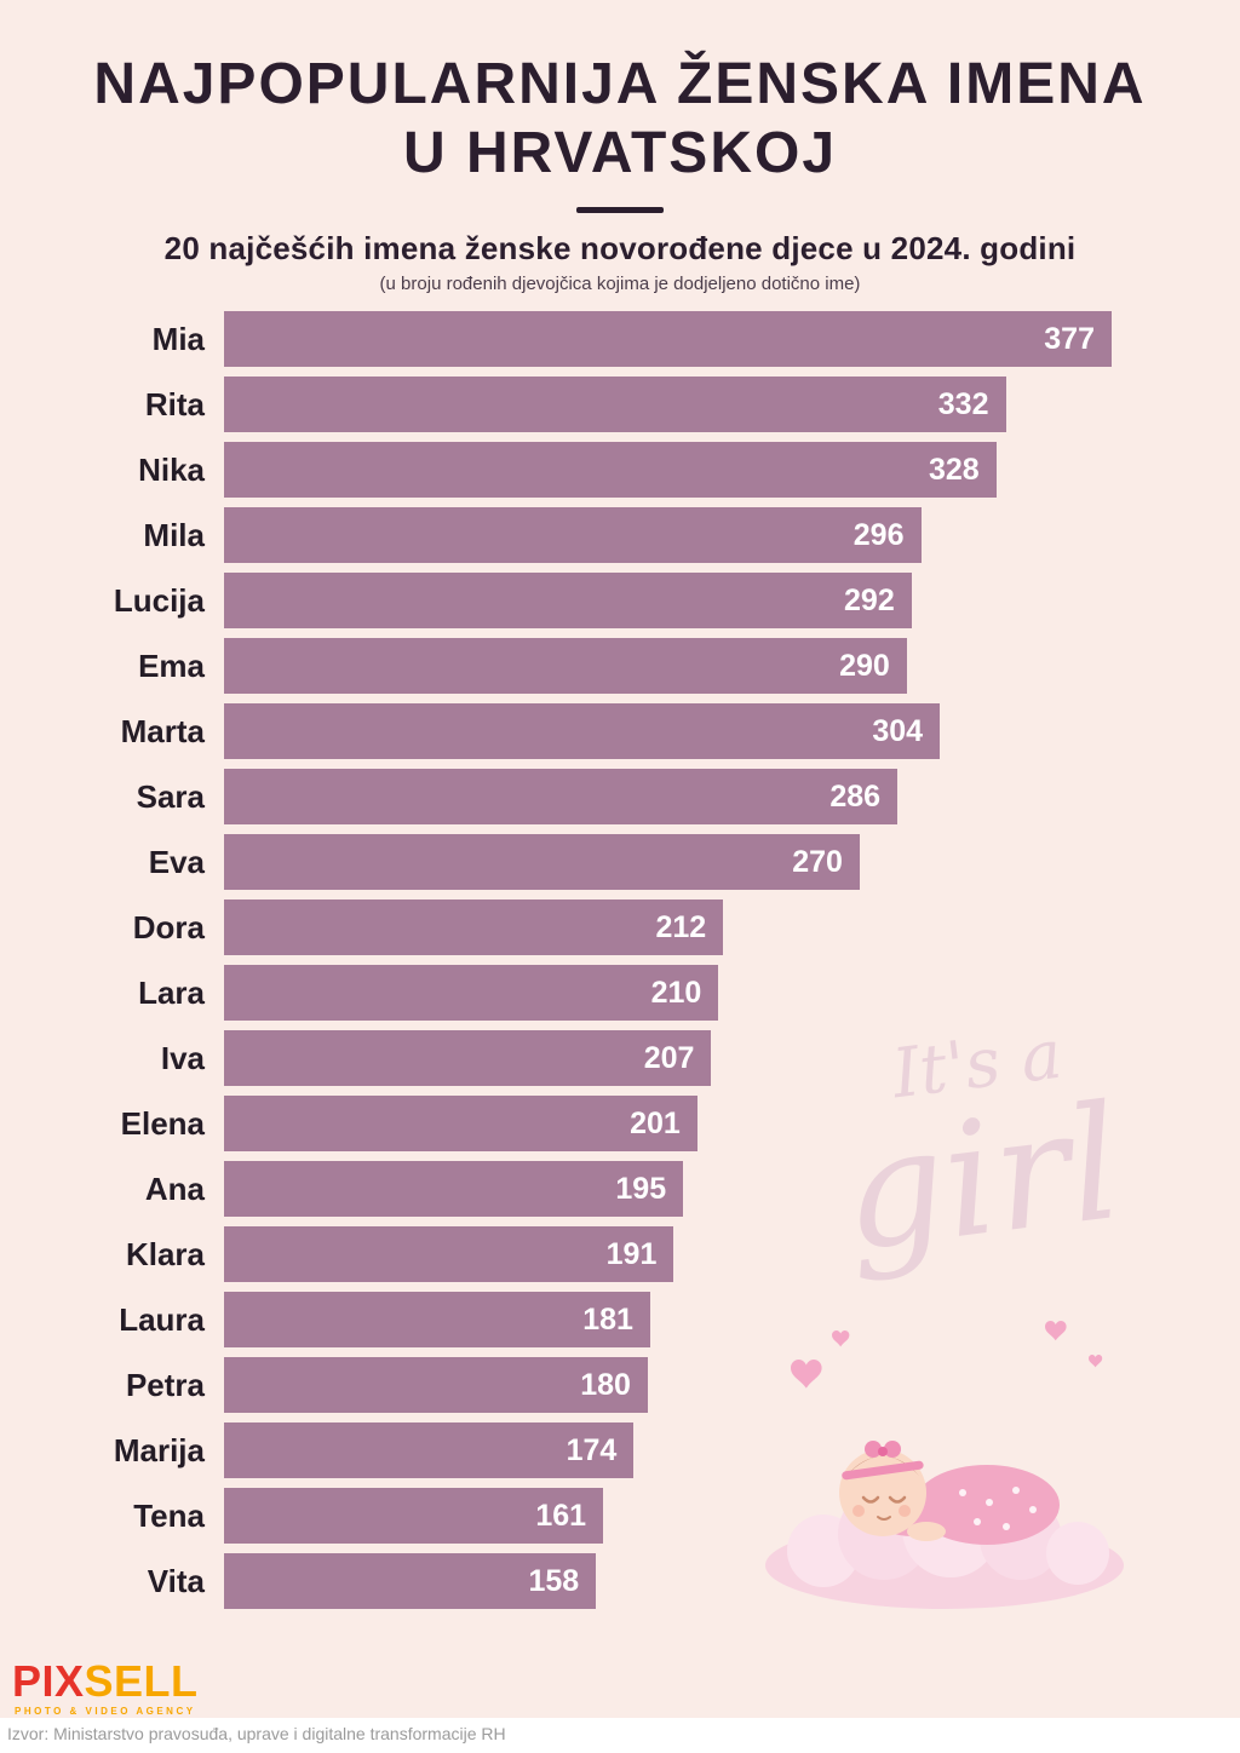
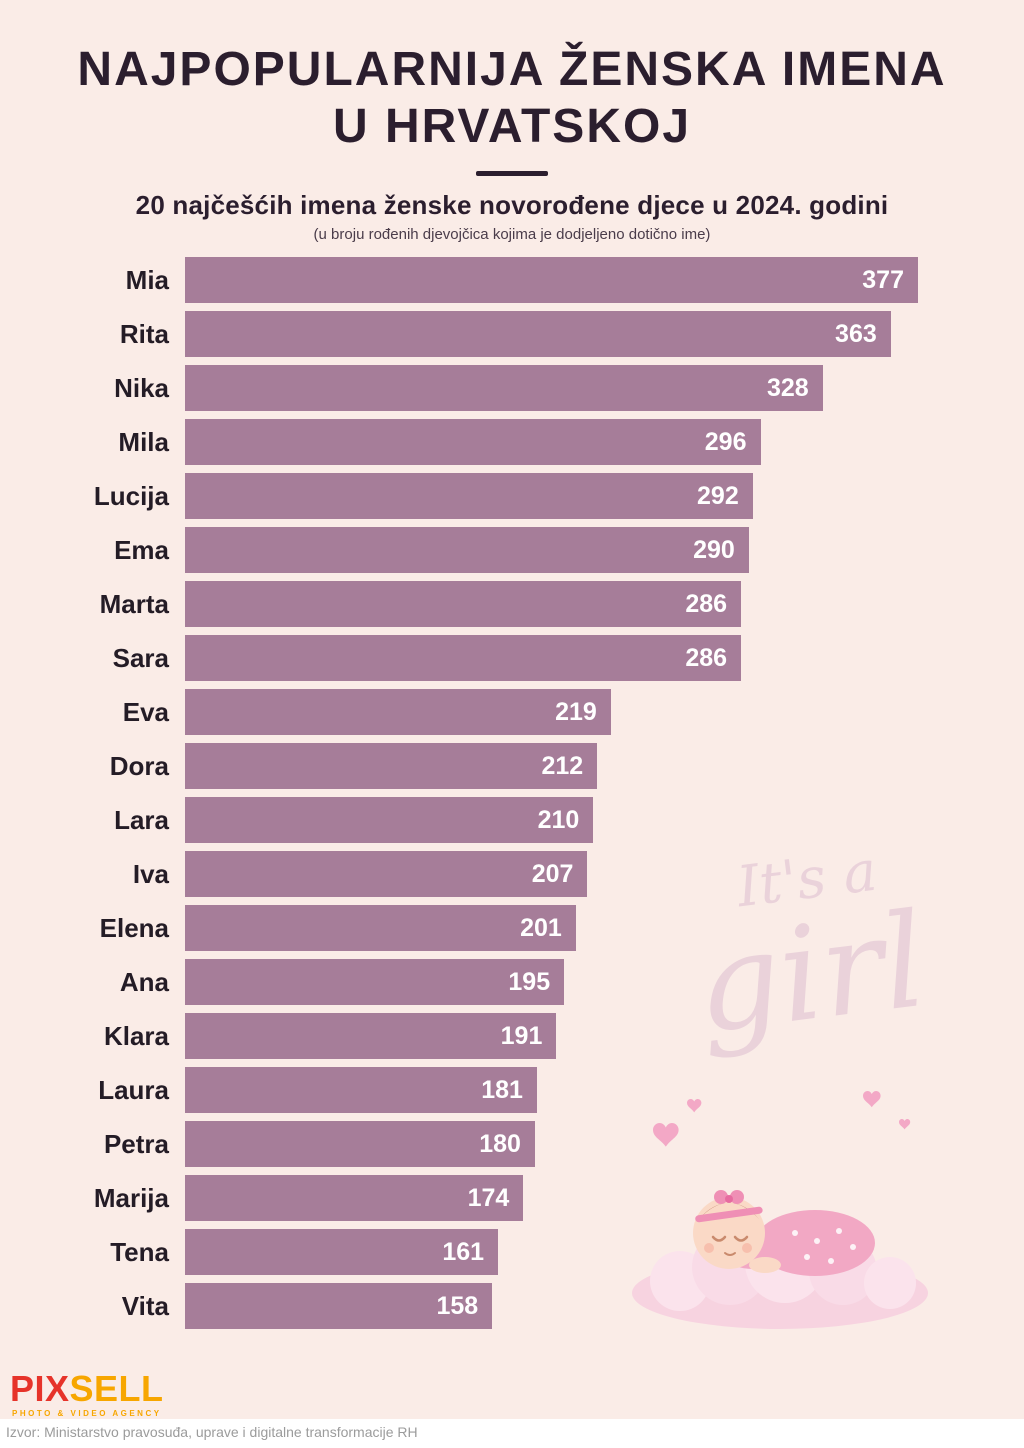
Rita: 332 -> 363
Marta: 304 -> 286
Eva: 270 -> 219
